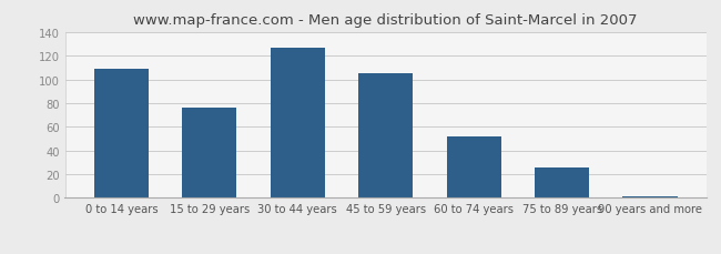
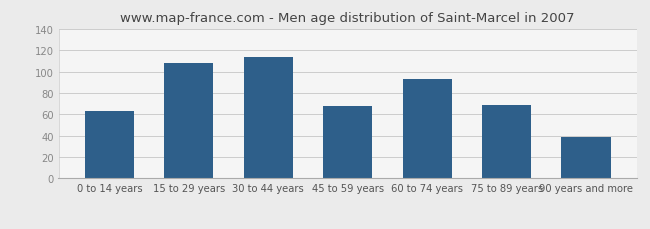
0 to 14 years: 109 -> 63
15 to 29 years: 76 -> 108
30 to 44 years: 127 -> 114
45 to 59 years: 105 -> 68
60 to 74 years: 52 -> 93
75 to 89 years: 26 -> 69
90 years and more: 1 -> 39
